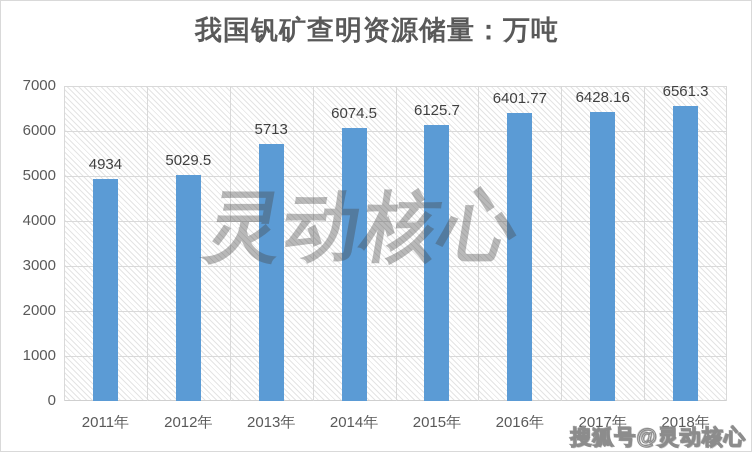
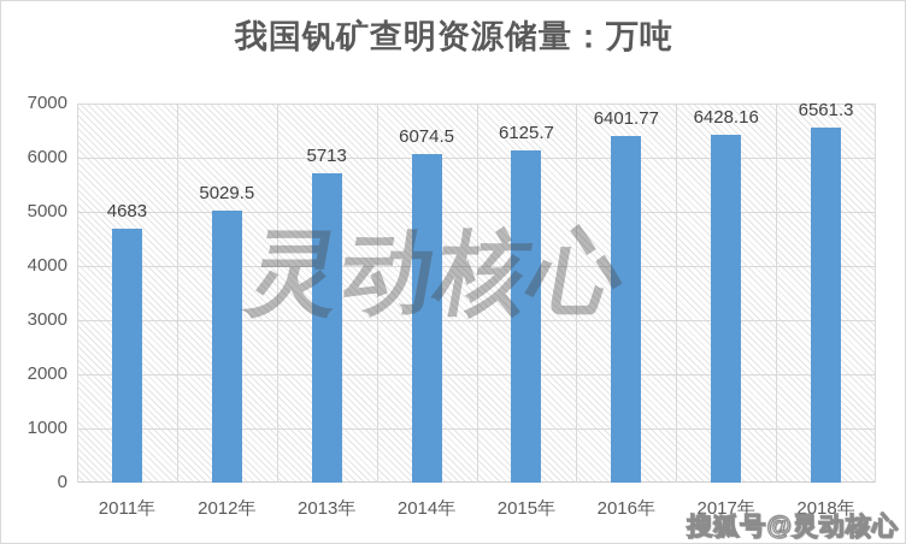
2011年: 4934 -> 4683
